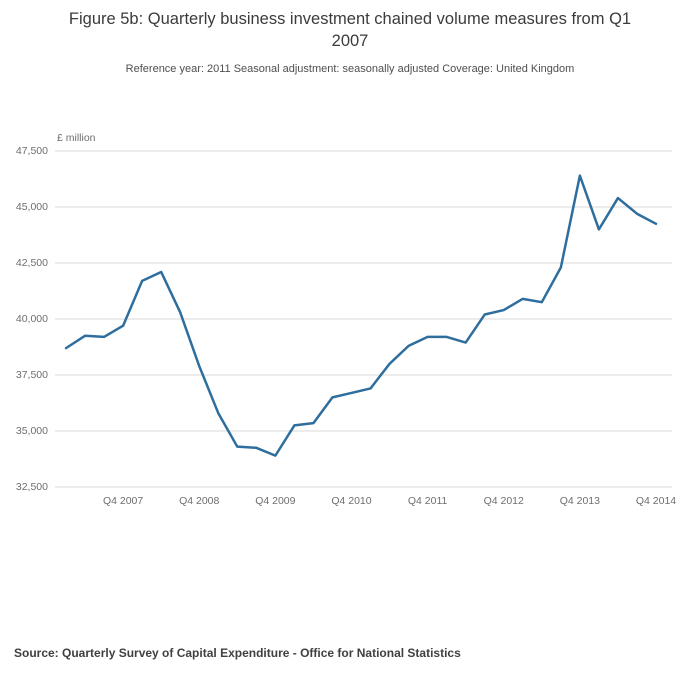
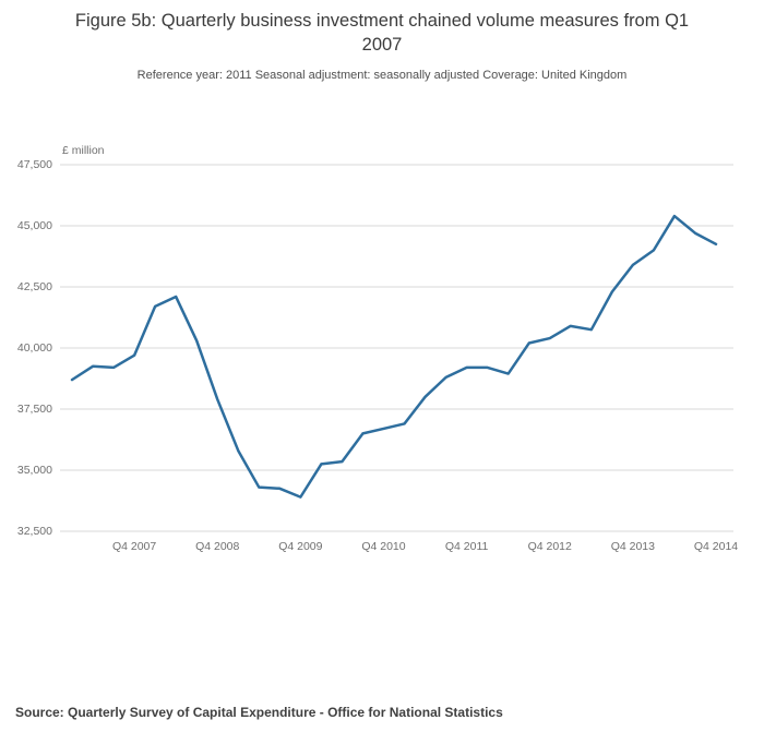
Q4 2013: 46400 -> 43400
